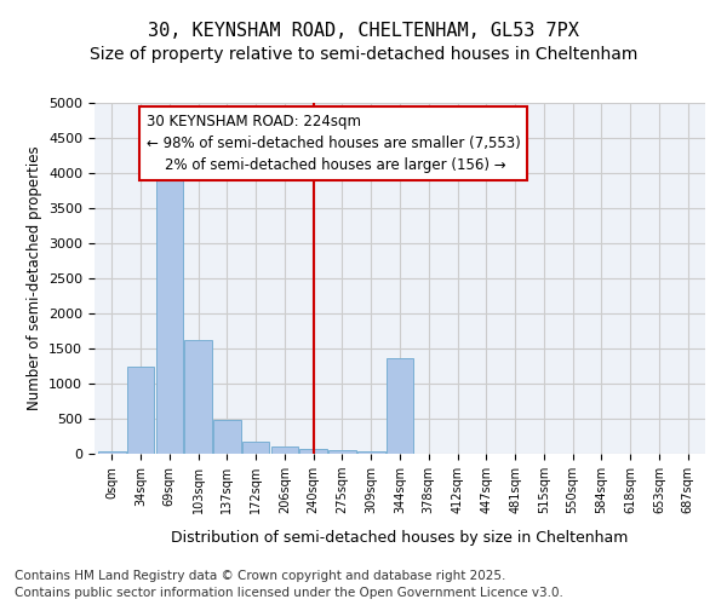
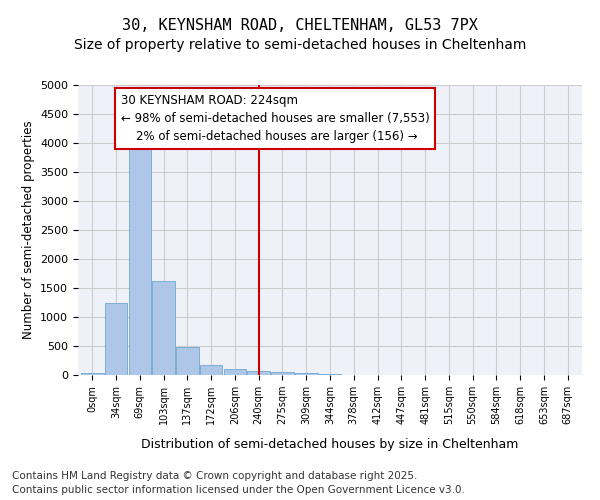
344sqm: 1360 -> 10
